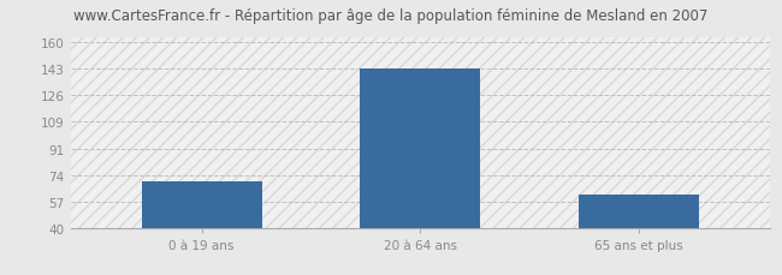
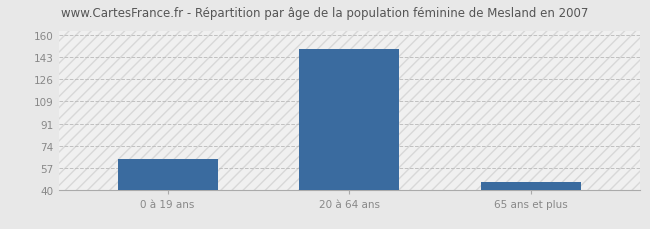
0 à 19 ans: 70 -> 64
20 à 64 ans: 143 -> 149
65 ans et plus: 62 -> 46
